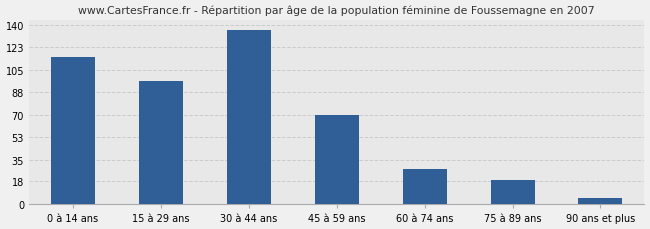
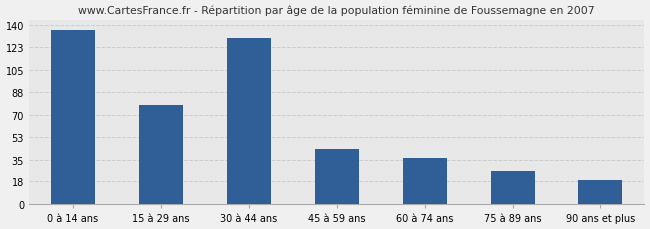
0 à 14 ans: 115 -> 136
15 à 29 ans: 96 -> 78
30 à 44 ans: 136 -> 130
45 à 59 ans: 70 -> 43
60 à 74 ans: 28 -> 36
75 à 89 ans: 19 -> 26
90 ans et plus: 5 -> 19
